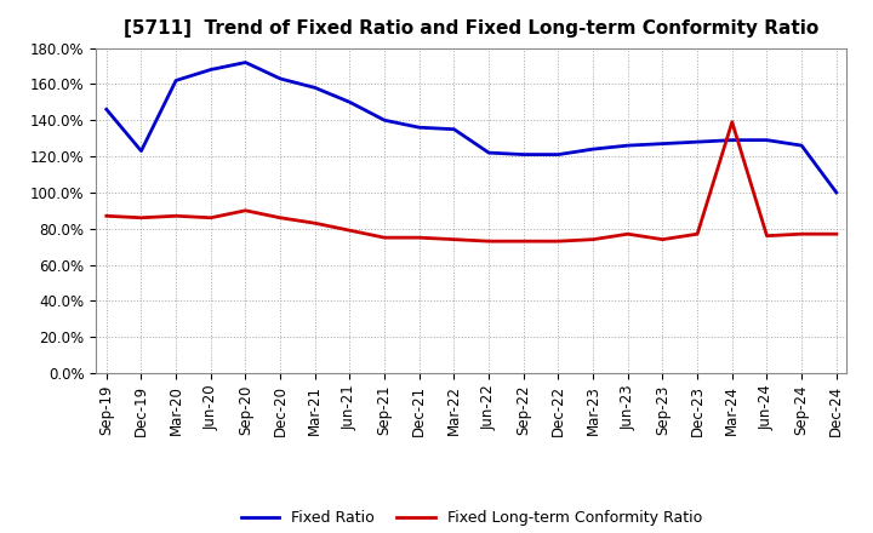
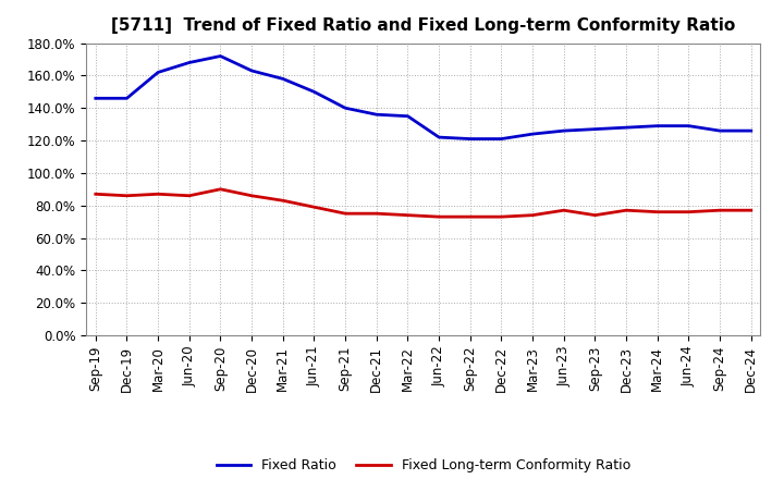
Fixed Ratio/Dec-19: 123% -> 146%
Fixed Long-term Conformity Ratio/Mar-24: 139% -> 76%
Fixed Ratio/Dec-24: 100% -> 126%
